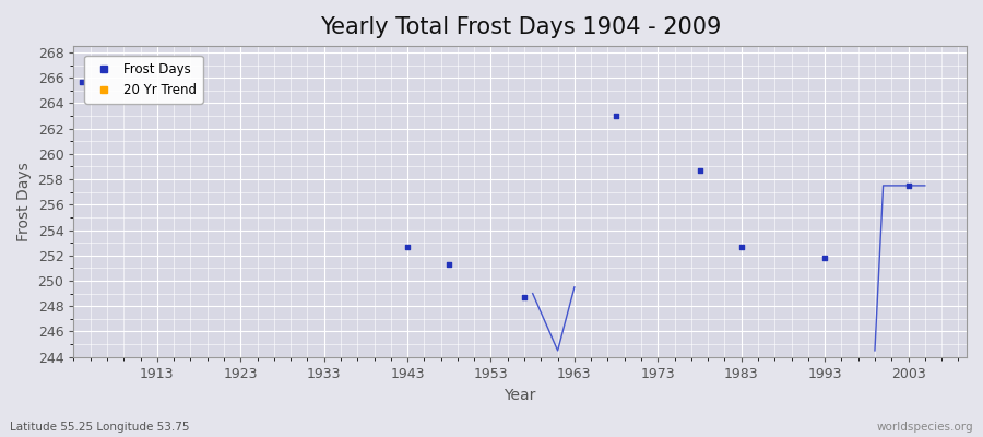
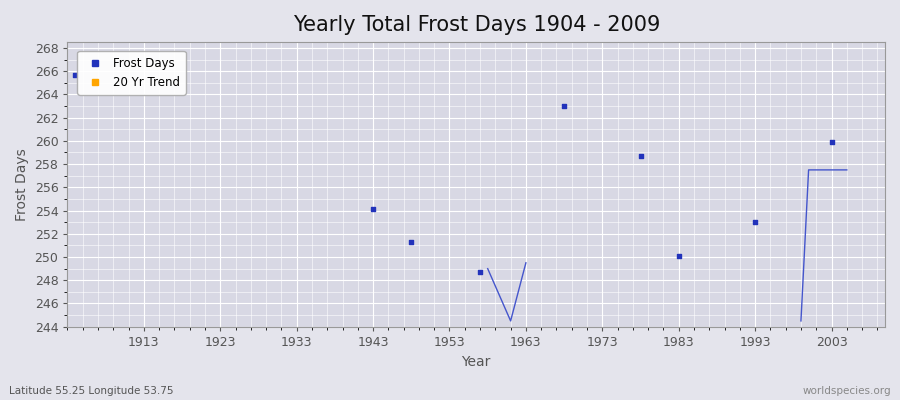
Frost Days/1943: 252.7 -> 254.1
Frost Days/1983: 252.7 -> 250.1
Frost Days/1993: 251.8 -> 253.0
Frost Days/2003: 257.5 -> 259.9
